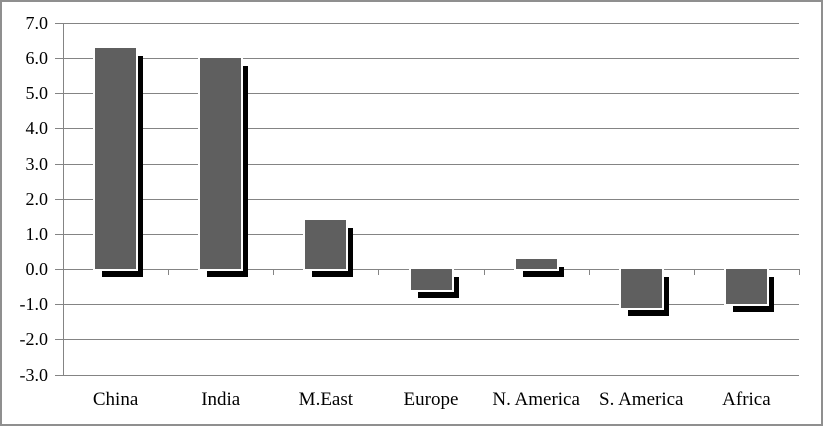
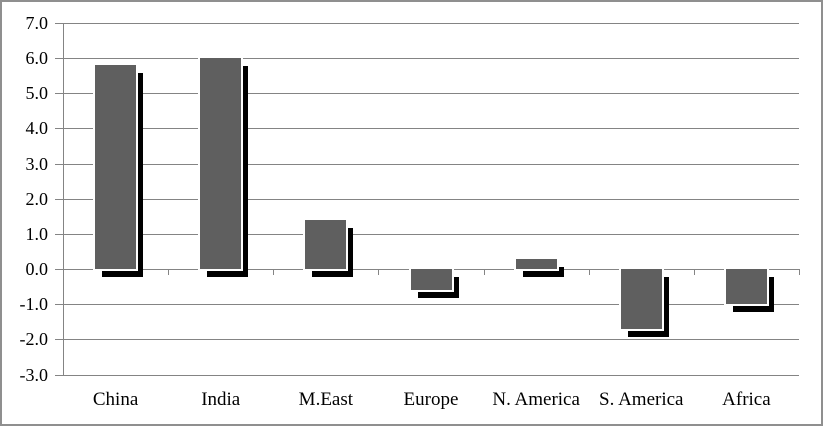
China: 6.3 -> 5.8
S. America: -1.1 -> -1.7
